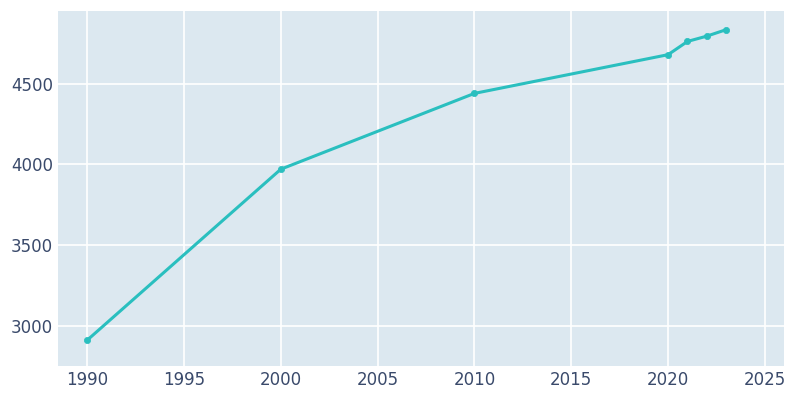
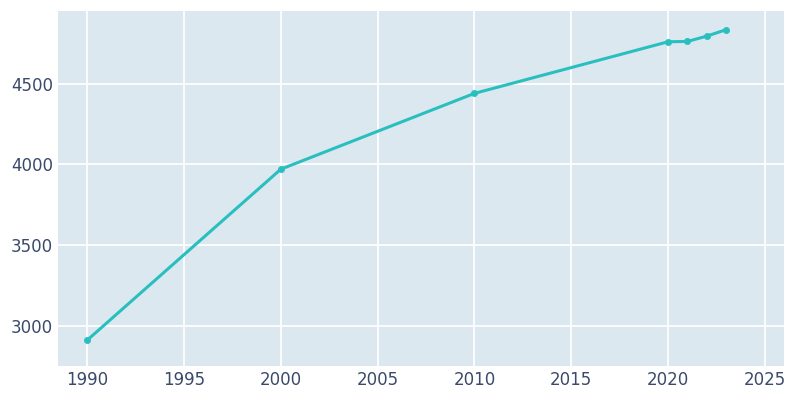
2020: 4680 -> 4760
